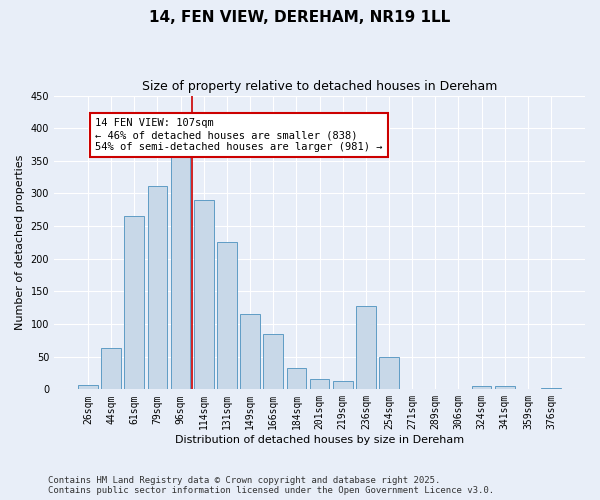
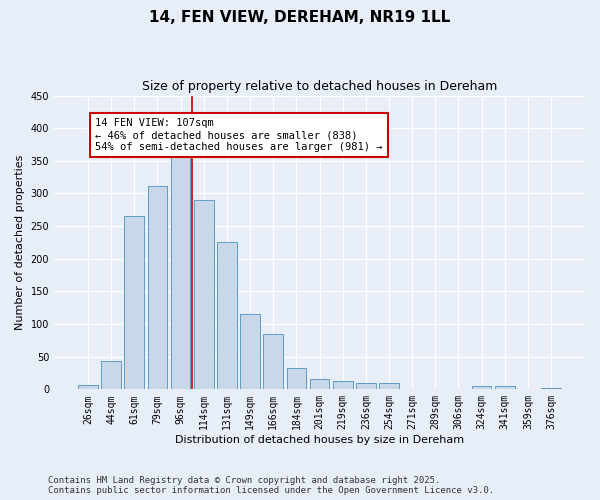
44sqm: 64 -> 43
236sqm: 128 -> 9
254sqm: 50 -> 10
